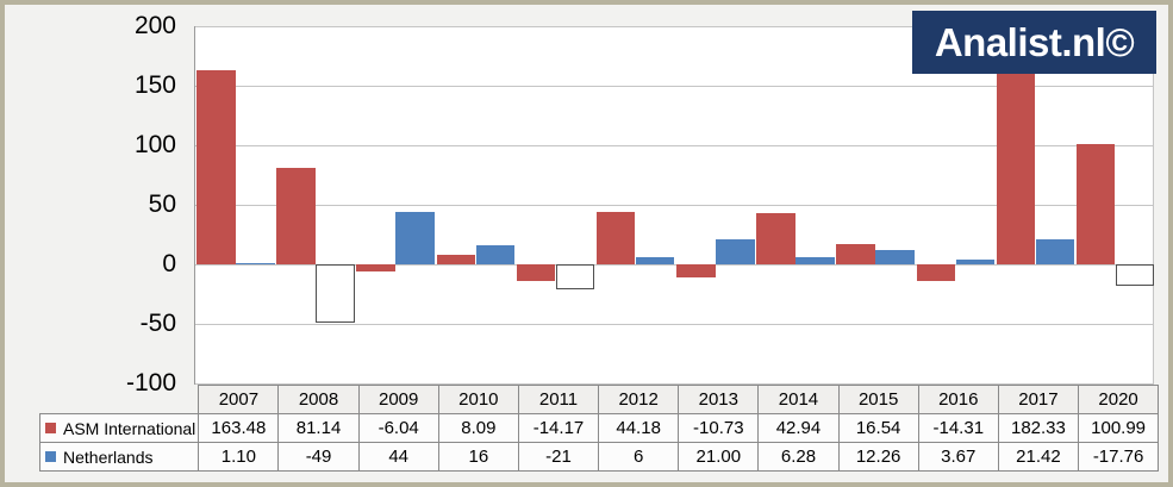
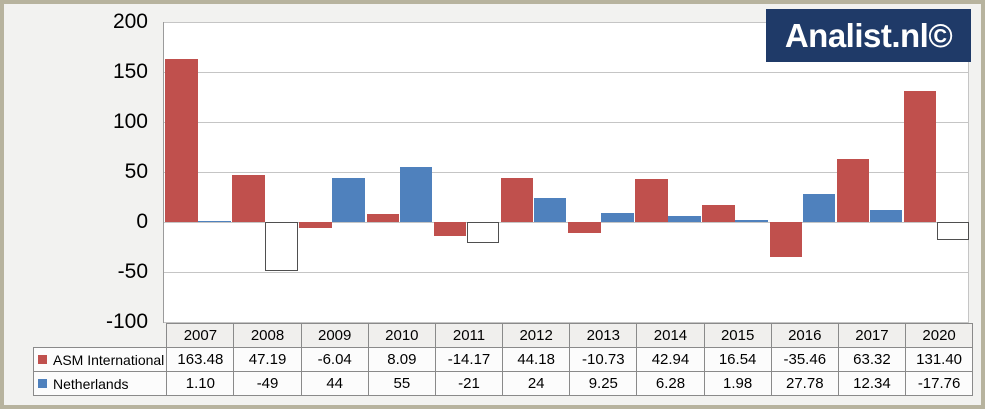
ASM International/2008: 81.14 -> 47.19
Netherlands/2010: 16 -> 55
Netherlands/2012: 6 -> 24
Netherlands/2013: 21.00 -> 9.25
Netherlands/2015: 12.26 -> 1.98
ASM International/2016: -14.31 -> -35.46
Netherlands/2016: 3.67 -> 27.78
ASM International/2017: 182.33 -> 63.32
Netherlands/2017: 21.42 -> 12.34
ASM International/2020: 100.99 -> 131.40
